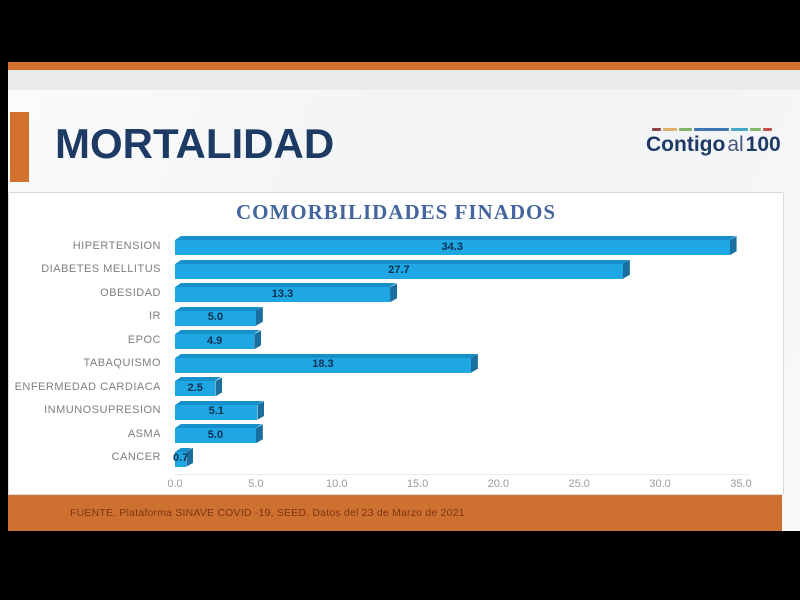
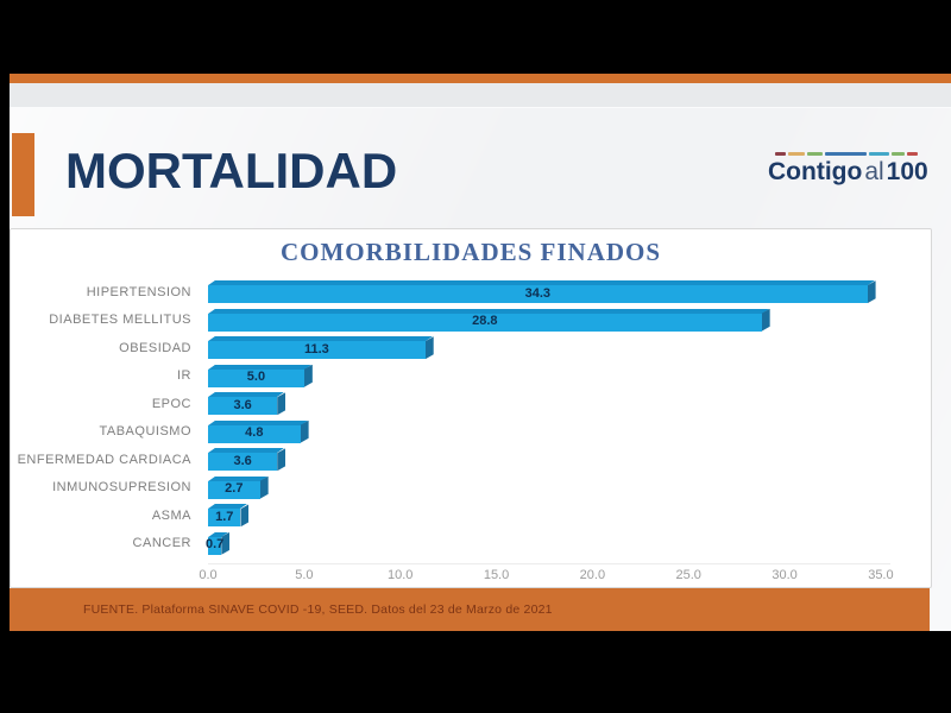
DIABETES MELLITUS: 27.7 -> 28.8
OBESIDAD: 13.3 -> 11.3
EPOC: 4.9 -> 3.6
TABAQUISMO: 18.3 -> 4.8
ENFERMEDAD CARDIACA: 2.5 -> 3.6
INMUNOSUPRESION: 5.1 -> 2.7
ASMA: 5.0 -> 1.7
